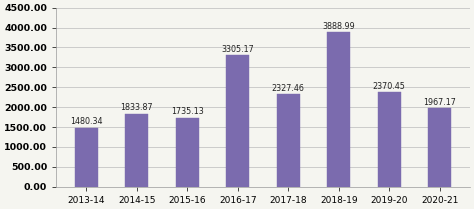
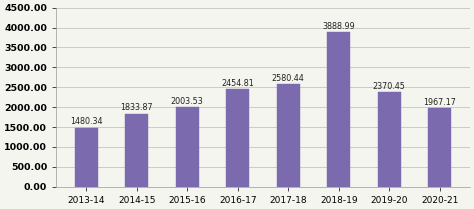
2015-16: 1735.13 -> 2003.53
2016-17: 3305.17 -> 2454.81
2017-18: 2327.46 -> 2580.44
